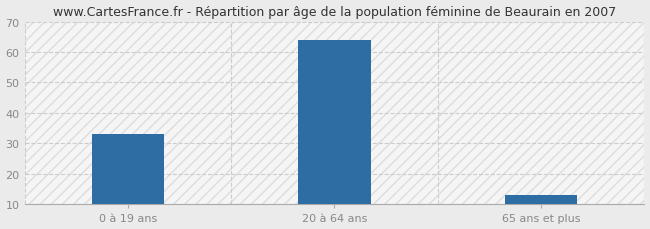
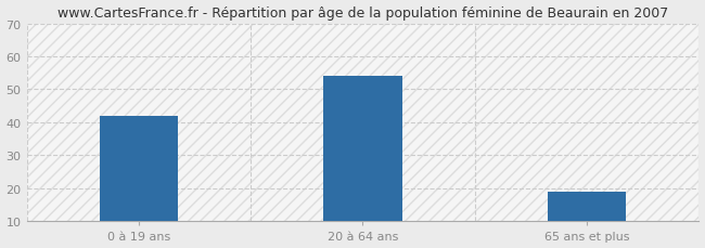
0 à 19 ans: 33 -> 42
20 à 64 ans: 64 -> 54
65 ans et plus: 13 -> 19
